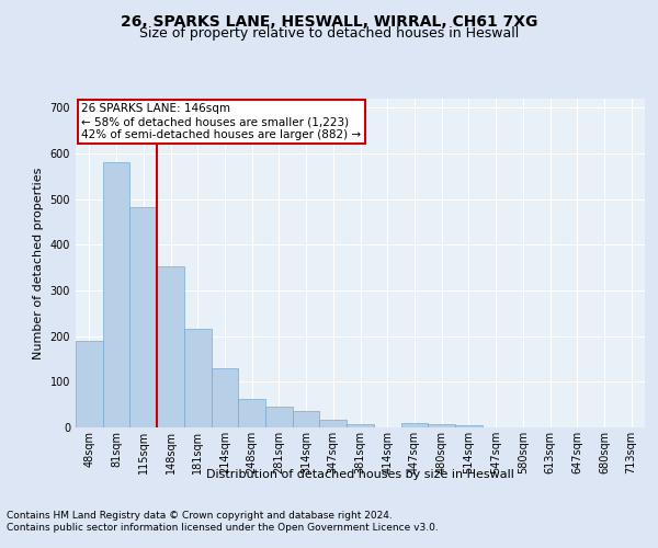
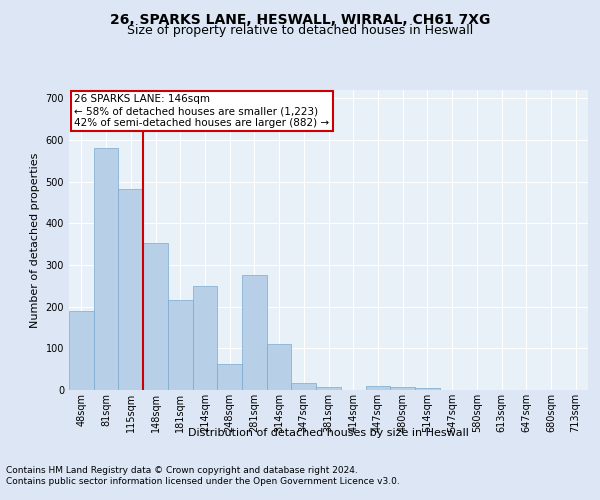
214sqm: 130 -> 250
281sqm: 46 -> 275
314sqm: 37 -> 110
